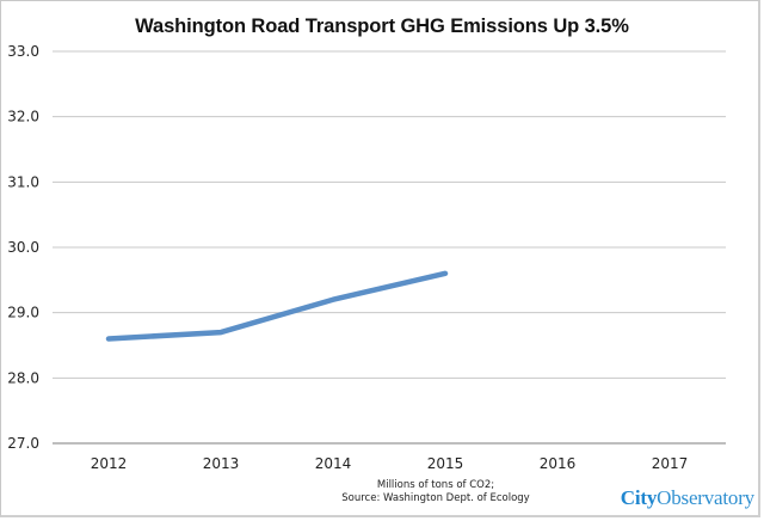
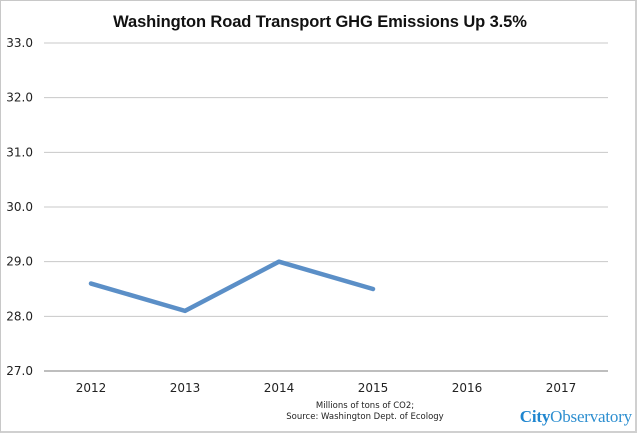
2013: 28.7 -> 28.1
2014: 29.2 -> 29.0
2015: 29.6 -> 28.5
